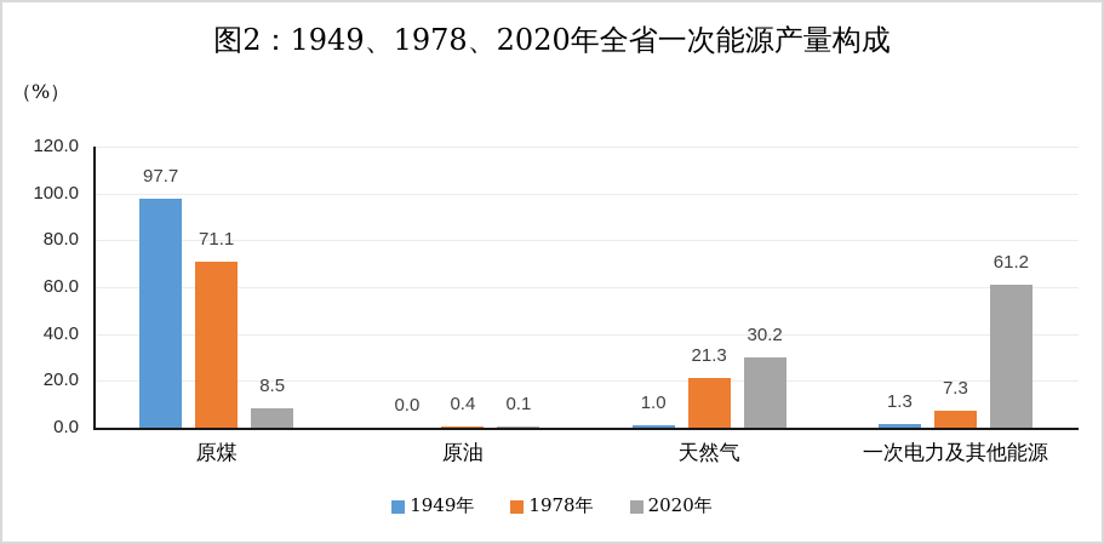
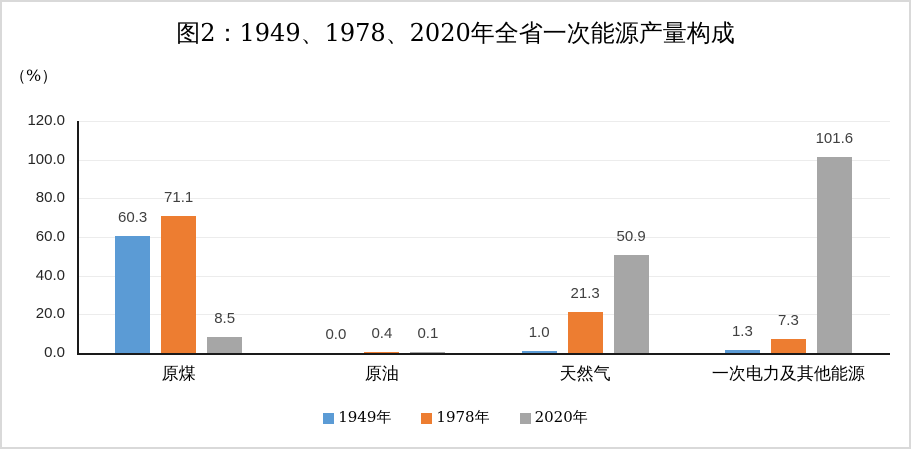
1949年/原煤: 97.7 -> 60.3
2020年/天然气: 30.2 -> 50.9
2020年/一次电力及其他能源: 61.2 -> 101.6
